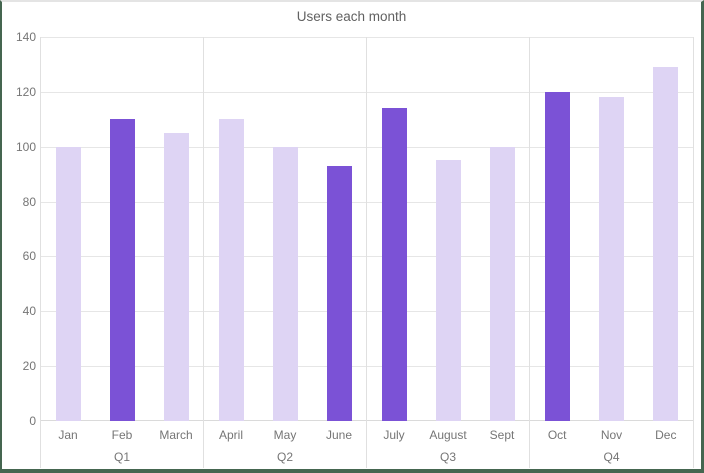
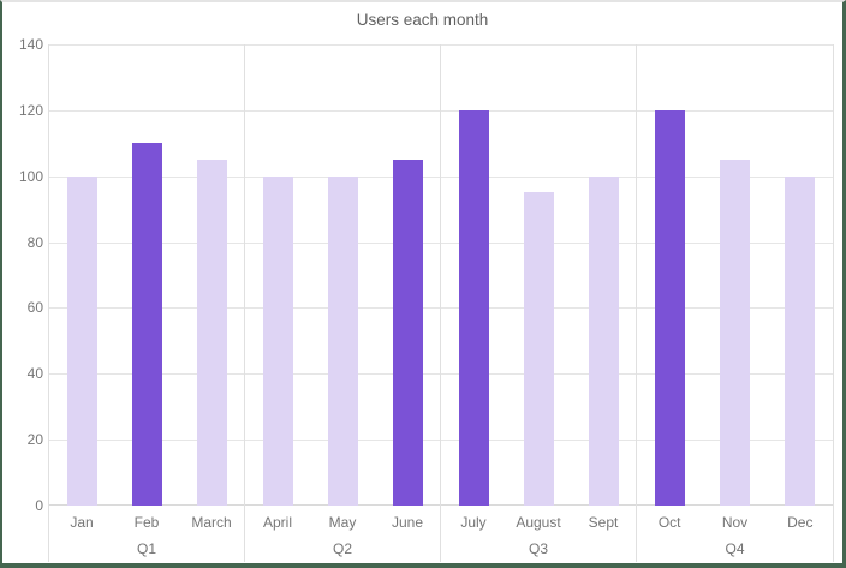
April: 110 -> 100
June: 93 -> 105
July: 114 -> 120
Nov: 118 -> 105
Dec: 129 -> 100
